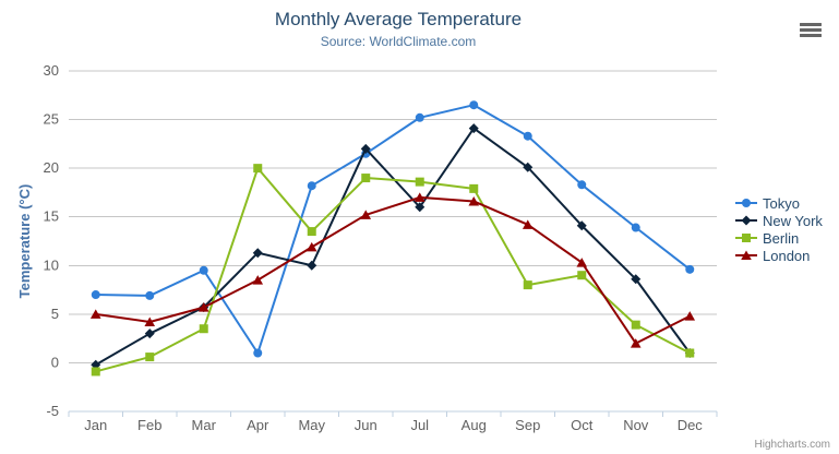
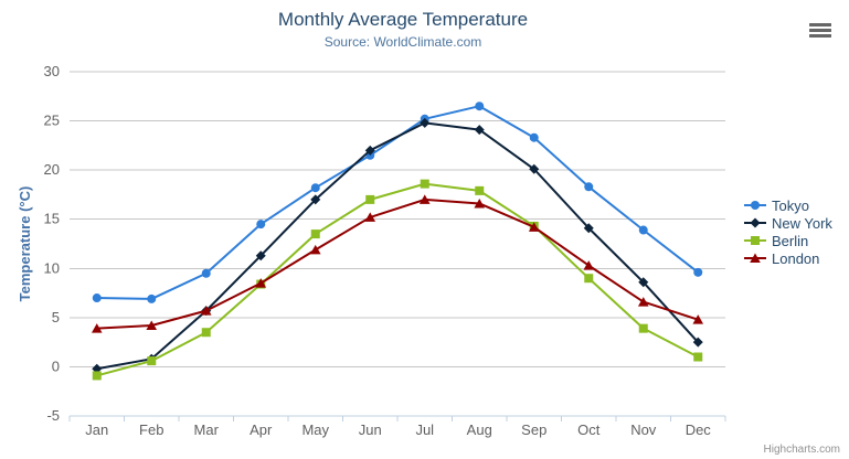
London/Jan: 5 -> 4
New York/Feb: 3 -> 1
Tokyo/Apr: 1 -> 14
Berlin/Apr: 20 -> 8
New York/May: 10 -> 17
Berlin/Jun: 19 -> 17
New York/Jul: 16 -> 25
Berlin/Sep: 8 -> 14
London/Nov: 2 -> 7
New York/Dec: 1 -> 2
